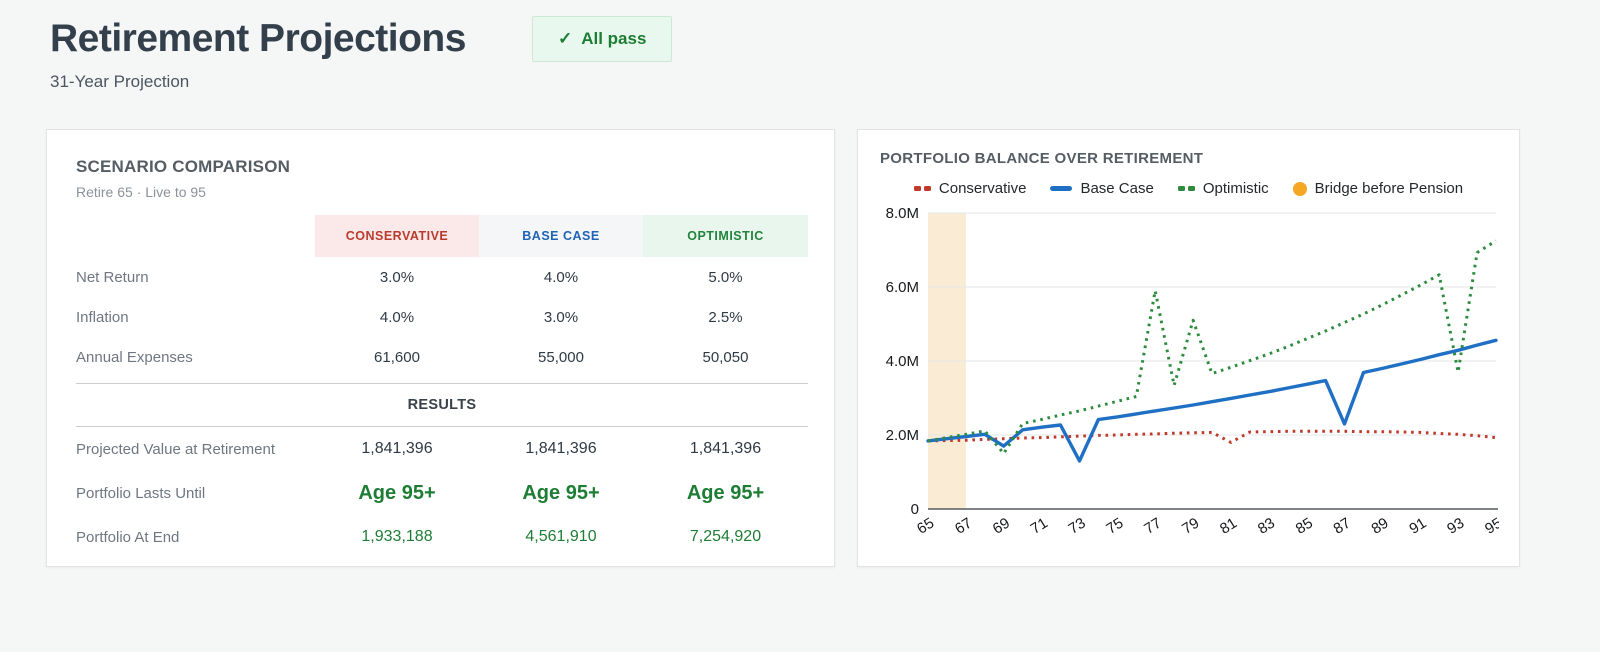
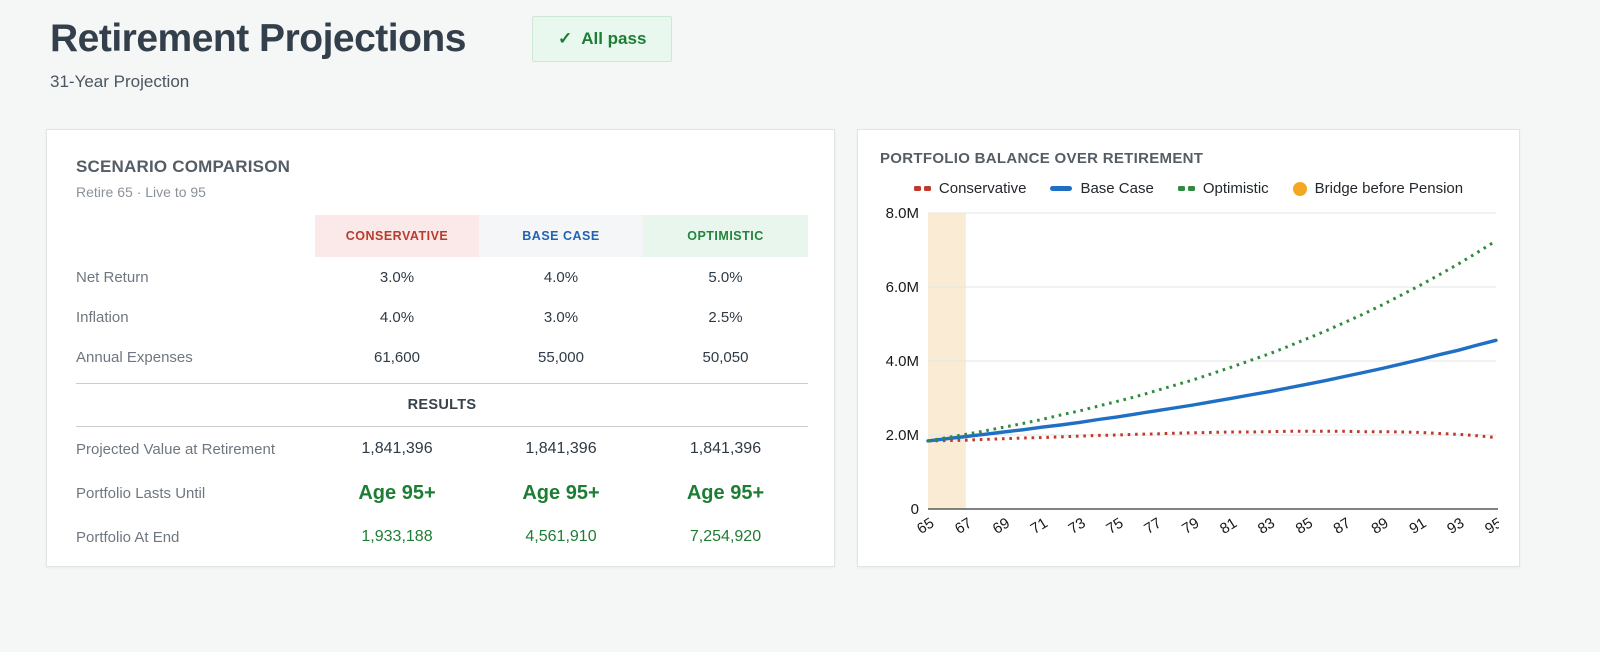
Base Case/69: 1.7M -> 2.1M
Optimistic/69: 1.5M -> 2.2M
Base Case/73: 1.3M -> 2.3M
Optimistic/77: 5.9M -> 3.2M
Optimistic/79: 5.1M -> 3.5M
Conservative/81: 1.8M -> 2.1M
Base Case/87: 2.3M -> 3.6M
Optimistic/93: 3.7M -> 6.6M
